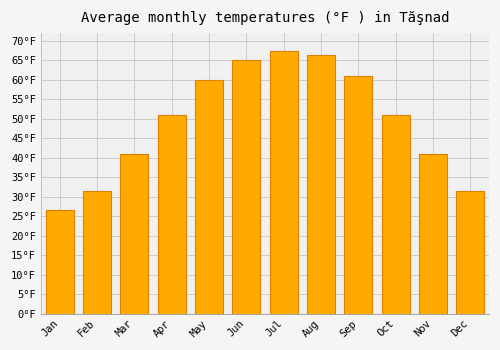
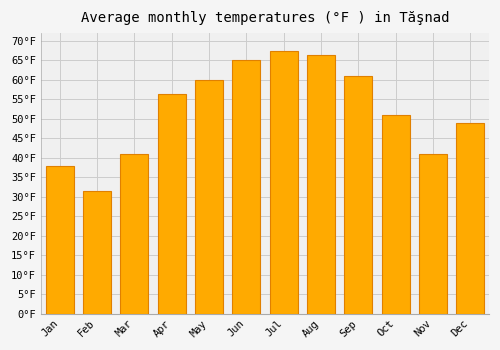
Jan: 26.5°F -> 38.0°F
Apr: 51.0°F -> 56.5°F
Dec: 31.5°F -> 49.0°F
